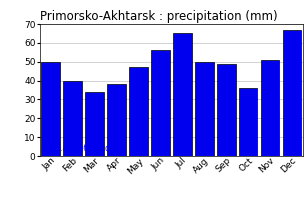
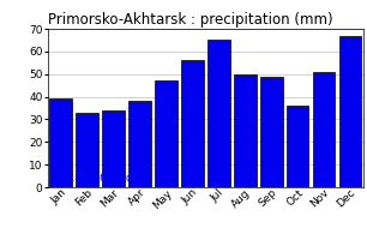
Jan: 50 -> 39
Feb: 40 -> 33
